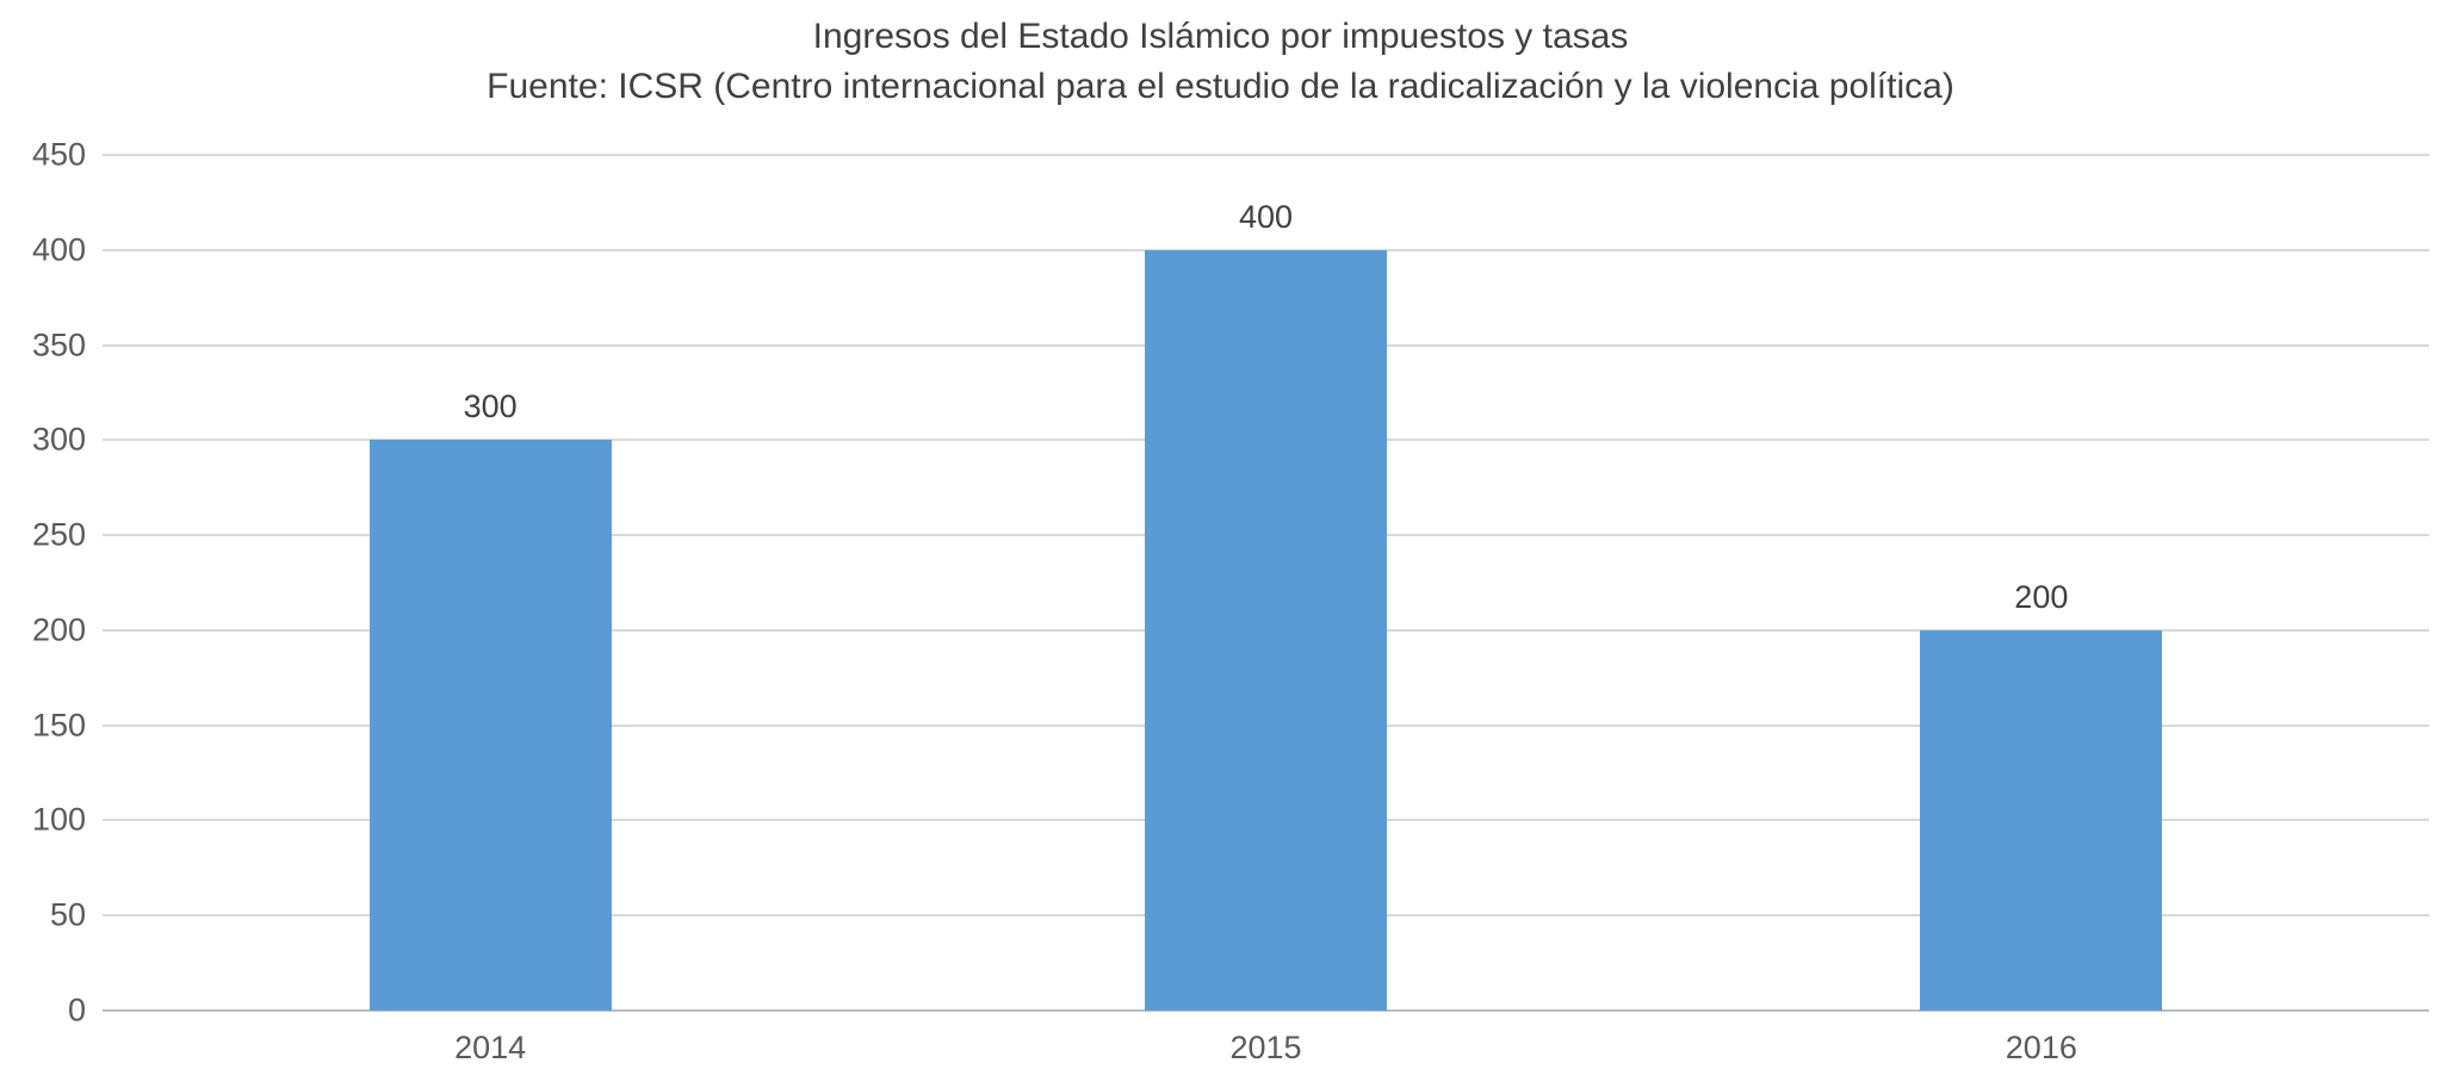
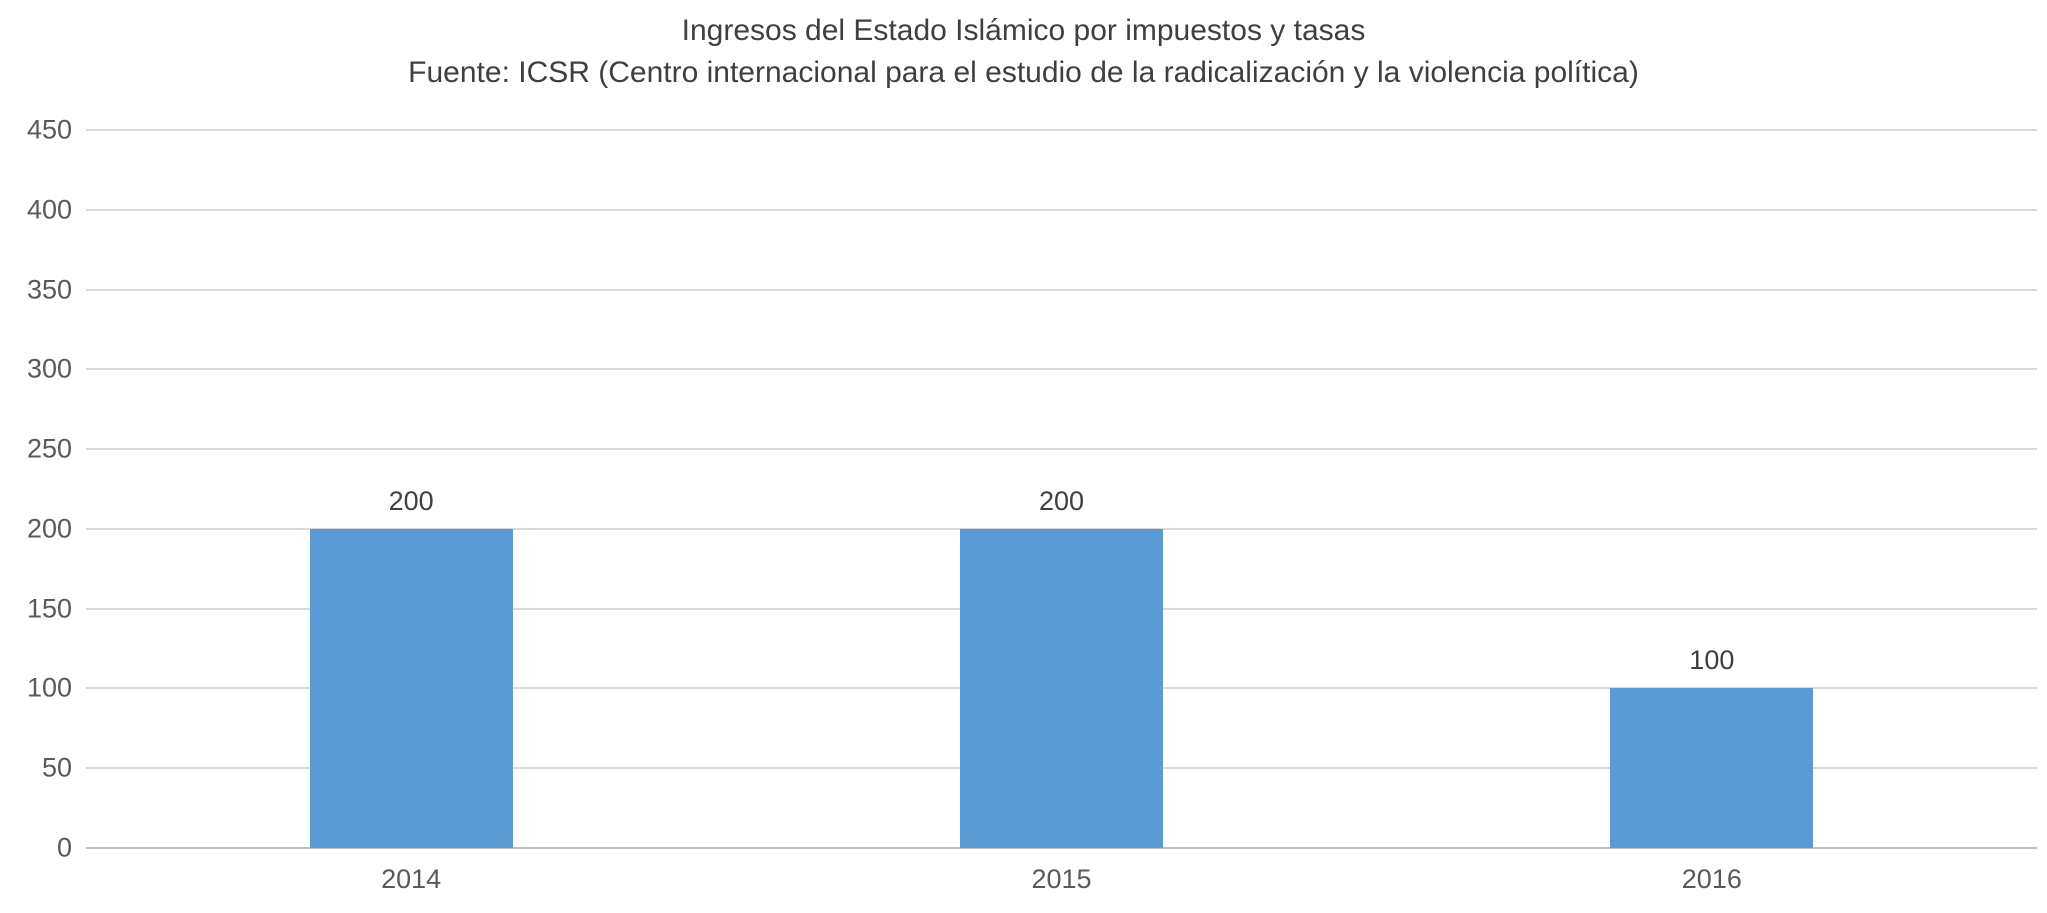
2014: 300 -> 200
2015: 400 -> 200
2016: 200 -> 100
